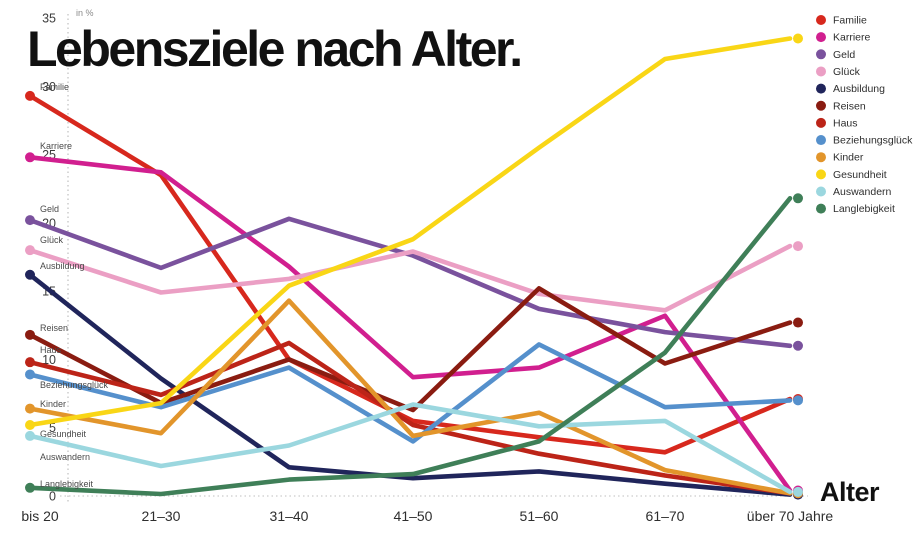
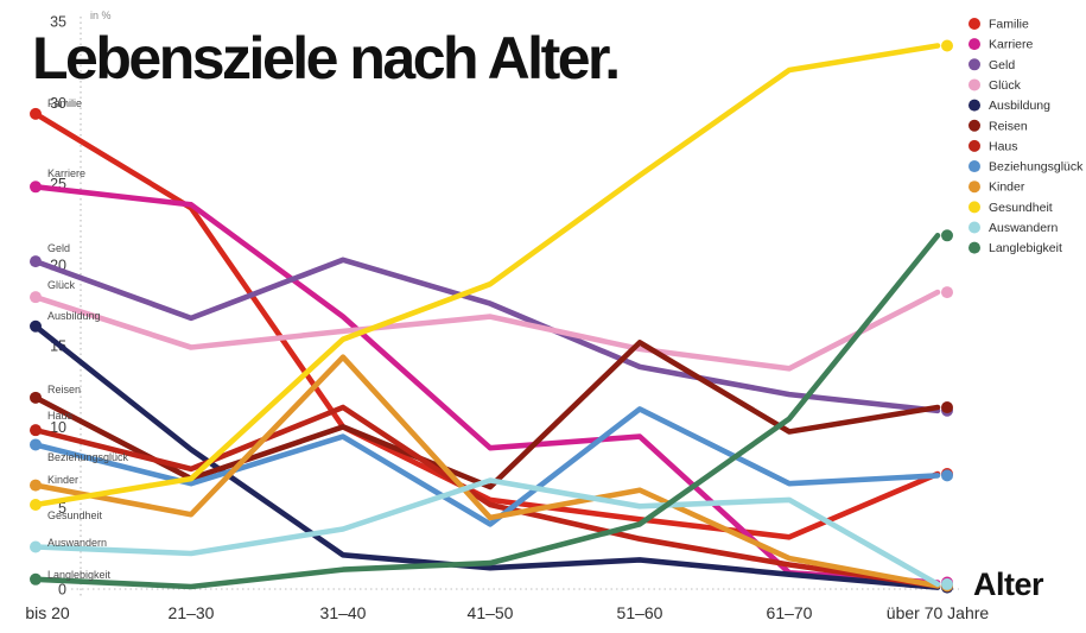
Auswandern/bis 20: 4.4 -> 2.6
Glück/41–50: 17.9 -> 16.8
Karriere/61–70: 13.2 -> 1.0
Reisen/über 70 Jahre: 12.7 -> 11.2
